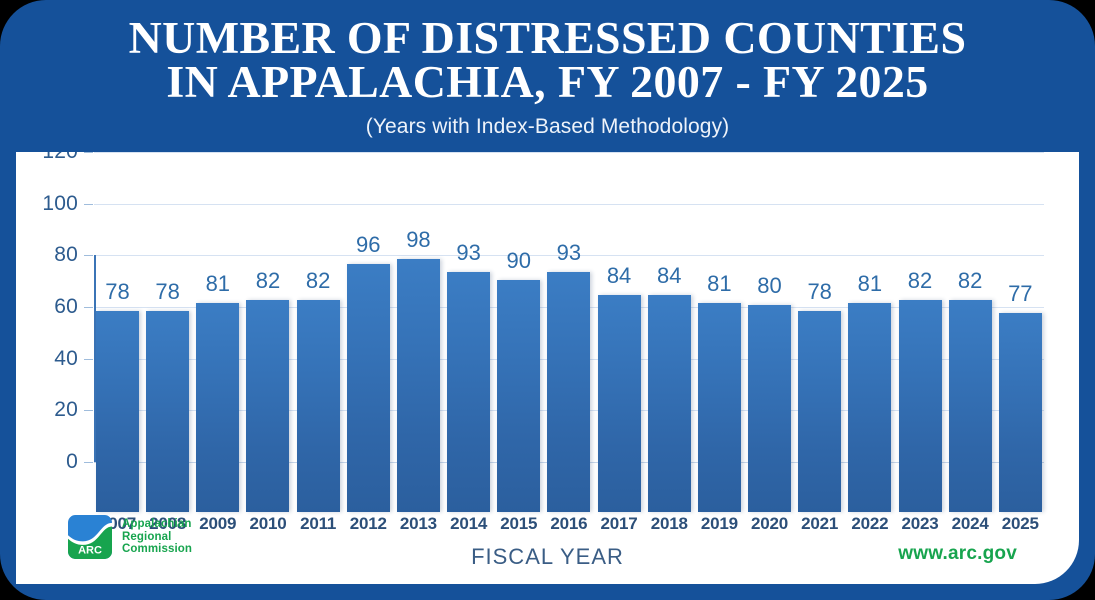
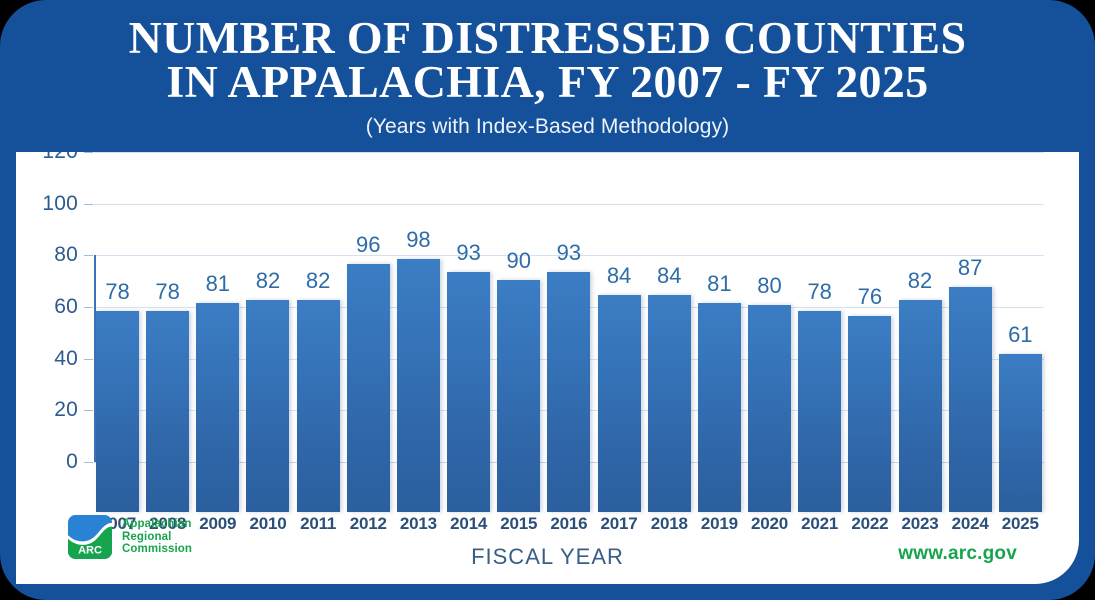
2022: 81 -> 76
2024: 82 -> 87
2025: 77 -> 61
